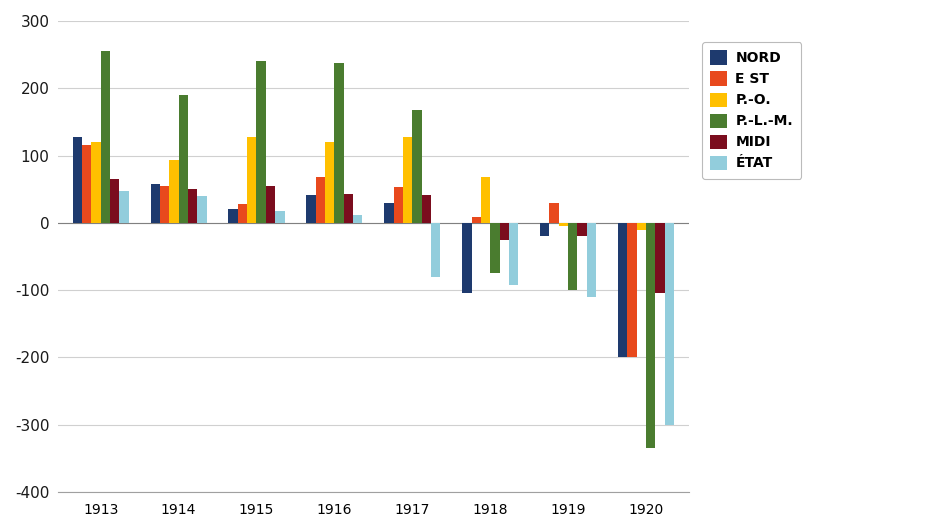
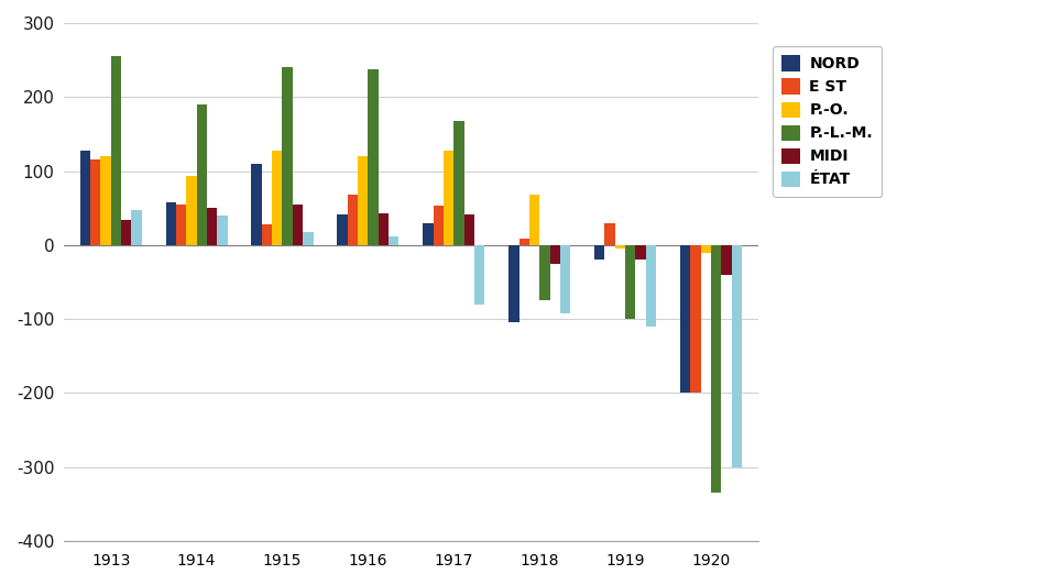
MIDI/1913: 65 -> 34
NORD/1915: 20 -> 110
MIDI/1920: -105 -> -40
